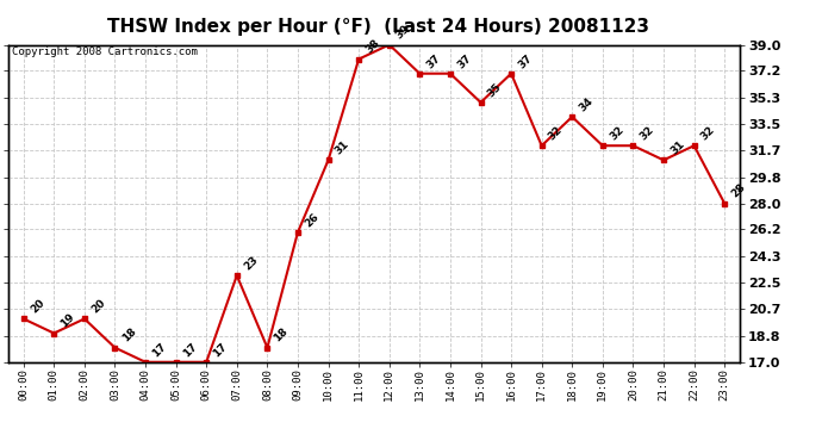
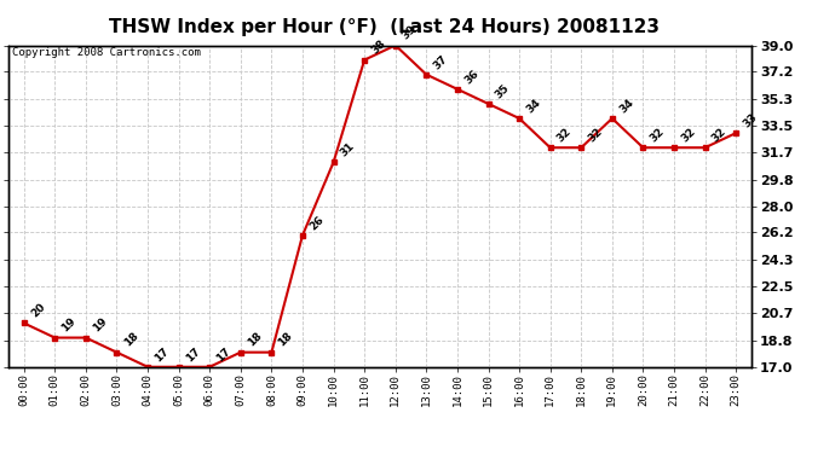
02:00: 20 -> 19
07:00: 23 -> 18
14:00: 37 -> 36
16:00: 37 -> 34
18:00: 34 -> 32
19:00: 32 -> 34
21:00: 31 -> 32
23:00: 28 -> 33
